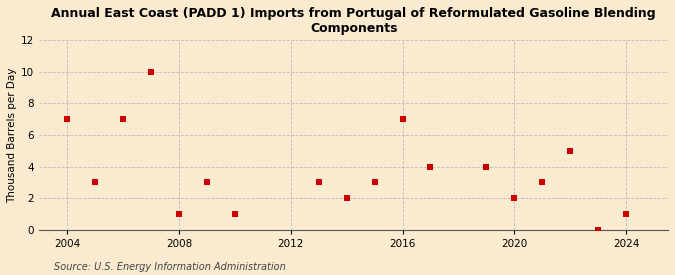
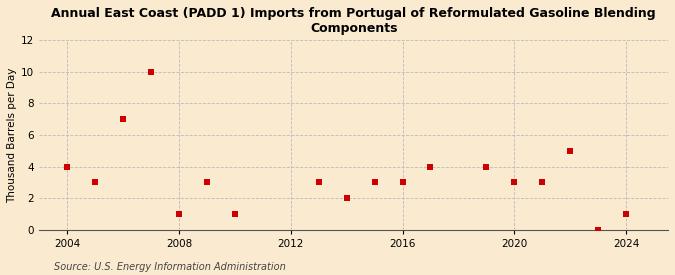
2004: 7 -> 4
2016: 7 -> 3
2020: 2 -> 3
